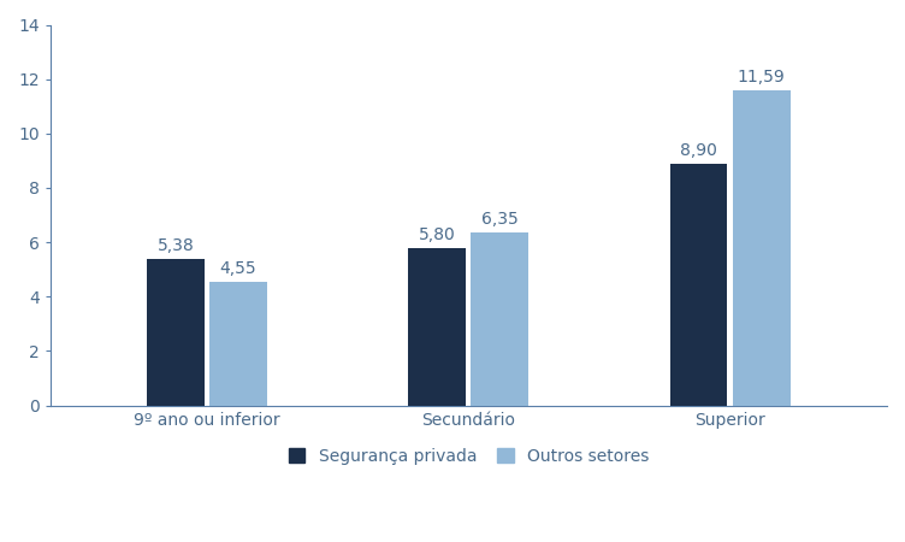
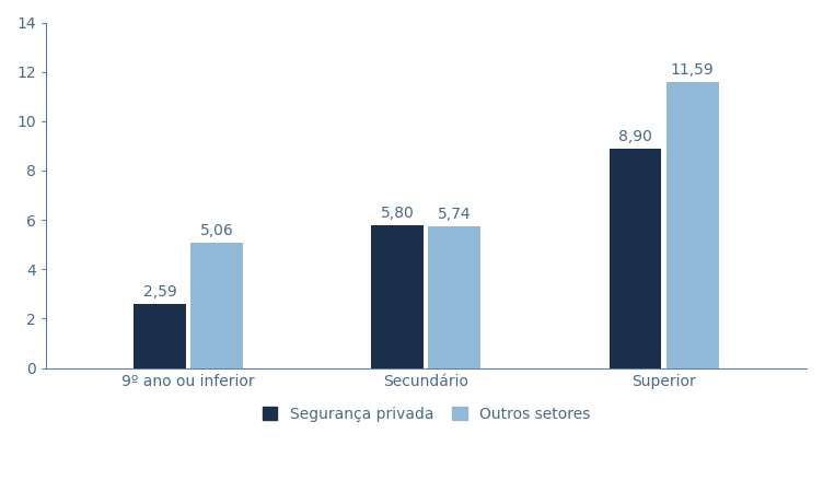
Segurança privada/9º ano ou inferior: 5,38 -> 2,59
Outros setores/9º ano ou inferior: 4,55 -> 5,06
Outros setores/Secundário: 6,35 -> 5,74
